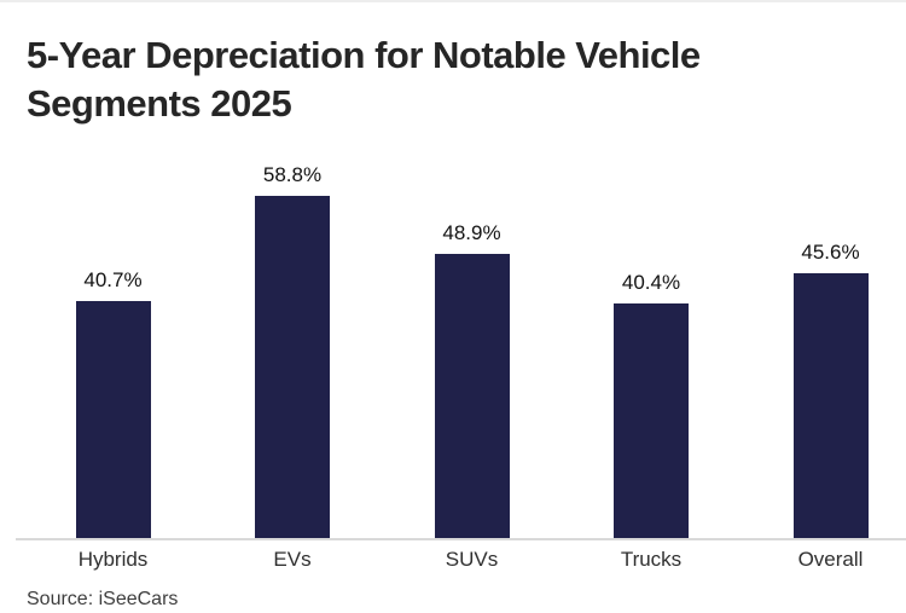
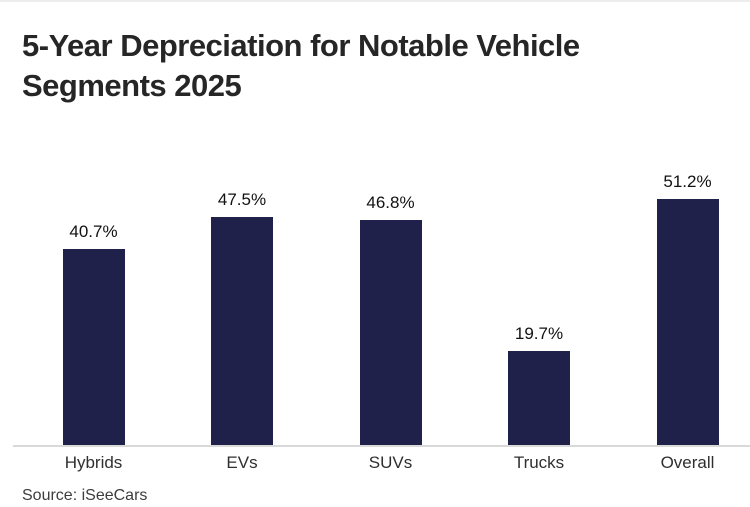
EVs: 58.8% -> 47.5%
SUVs: 48.9% -> 46.8%
Trucks: 40.4% -> 19.7%
Overall: 45.6% -> 51.2%
